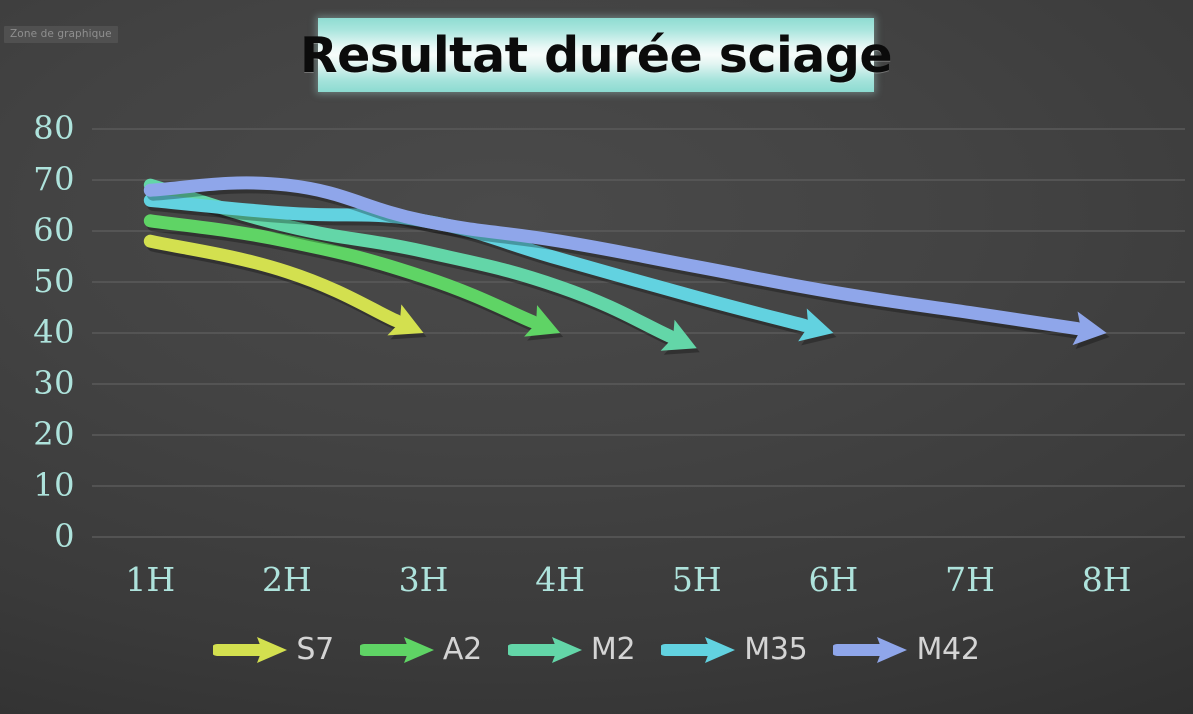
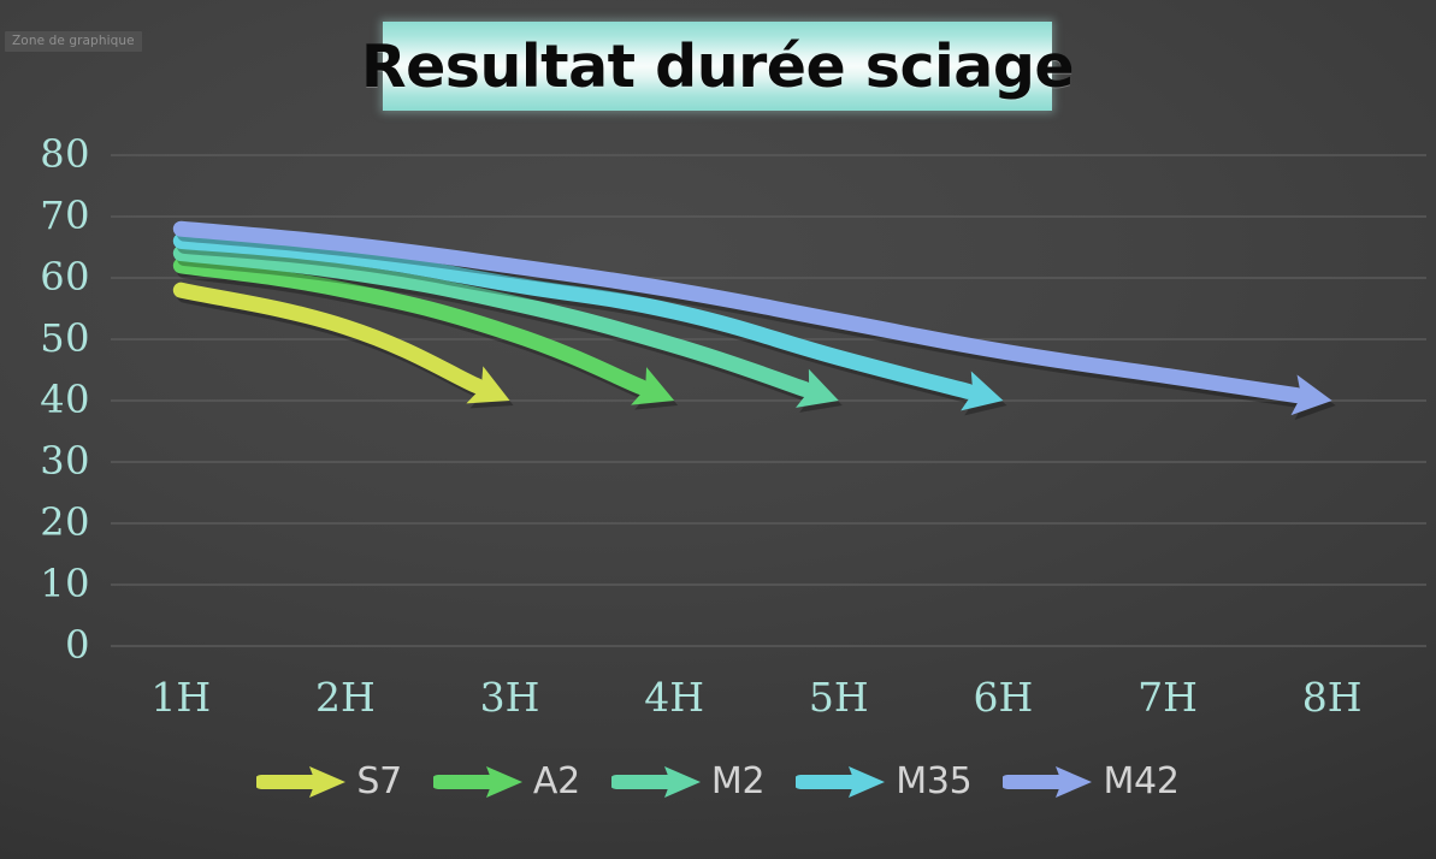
M2/1H: 69 -> 64
M42/2H: 69 -> 66
M35/3H: 62 -> 59
M2/5H: 37 -> 40
